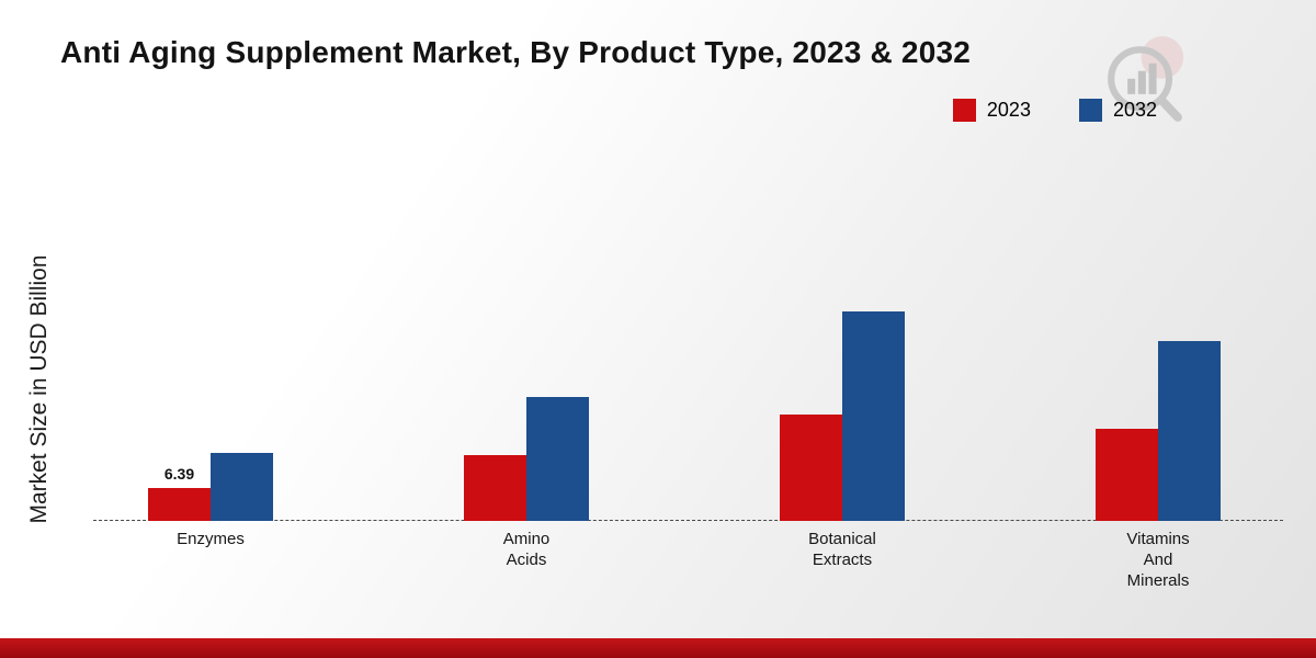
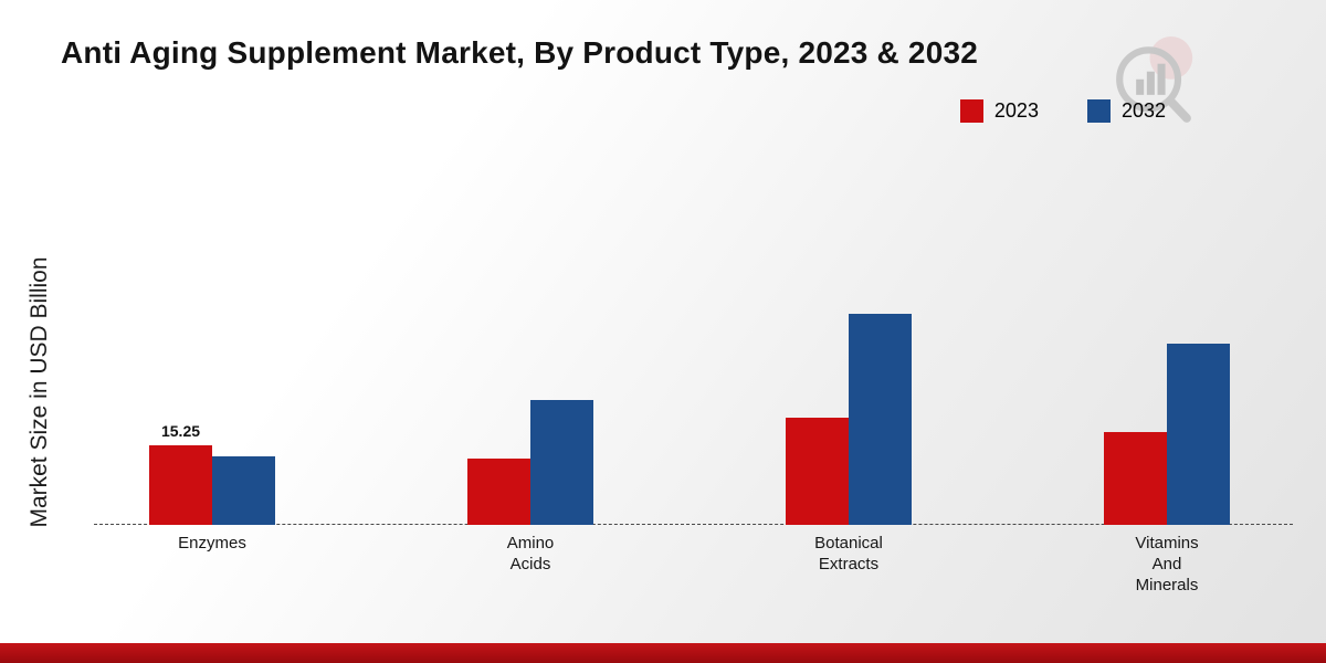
2023/Enzymes: 6.39 -> 15.25
